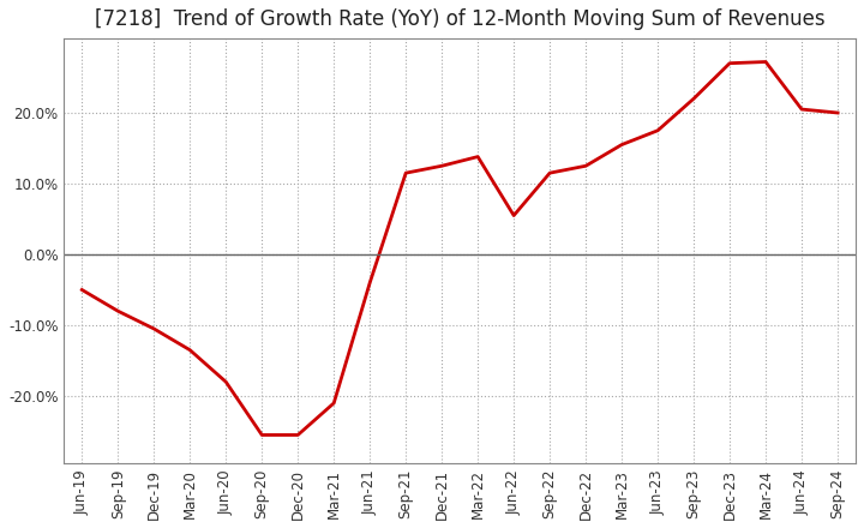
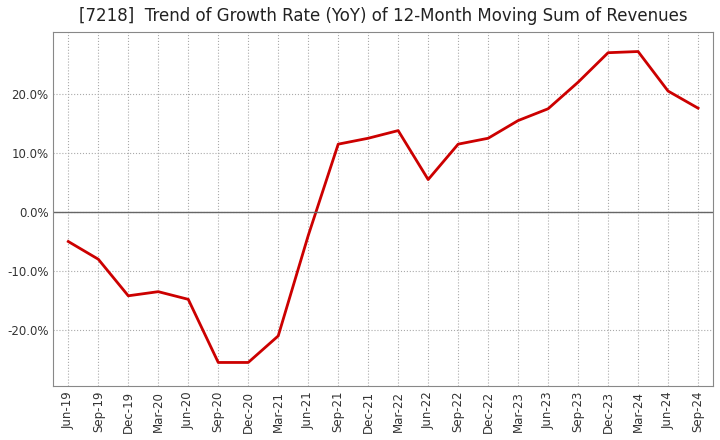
Dec-19: -10.5% -> -14.2%
Jun-20: -18.0% -> -14.8%
Sep-24: 20.0% -> 17.6%
